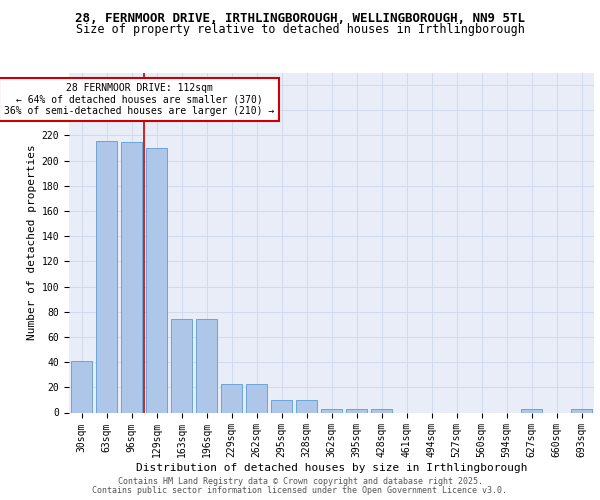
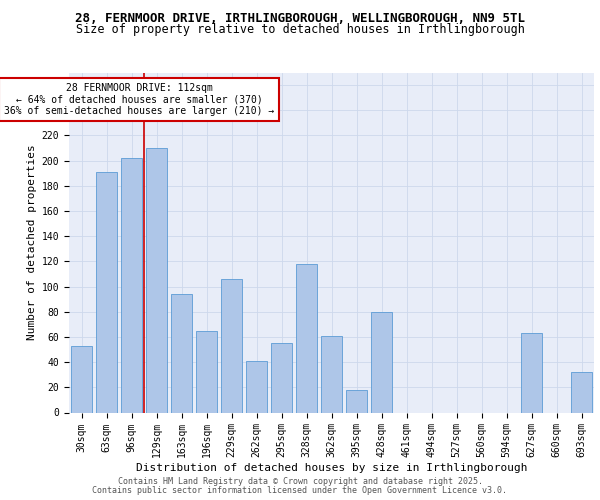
30sqm: 41 -> 53
63sqm: 216 -> 191
96sqm: 215 -> 202
163sqm: 74 -> 94
196sqm: 74 -> 65
229sqm: 23 -> 106
262sqm: 23 -> 41
295sqm: 10 -> 55
328sqm: 10 -> 118
362sqm: 3 -> 61
395sqm: 3 -> 18
428sqm: 3 -> 80
627sqm: 3 -> 63
693sqm: 3 -> 32
